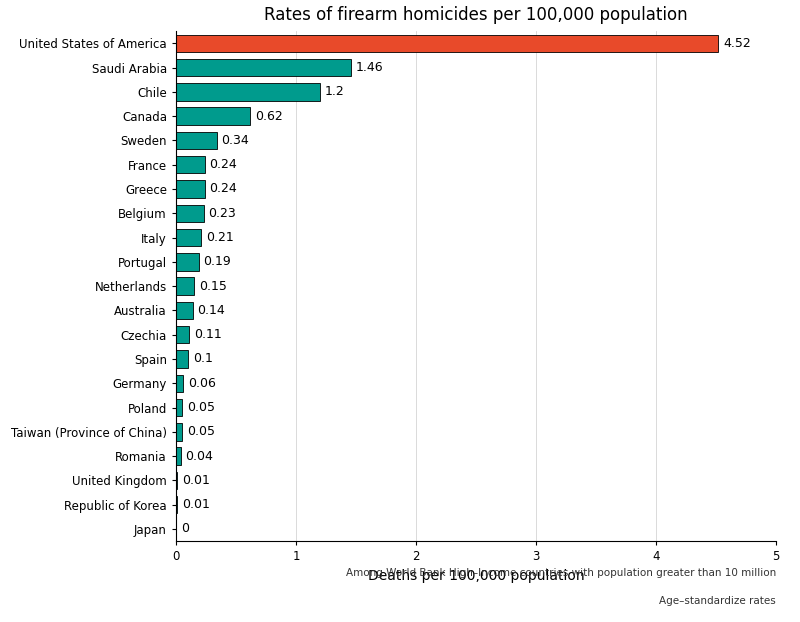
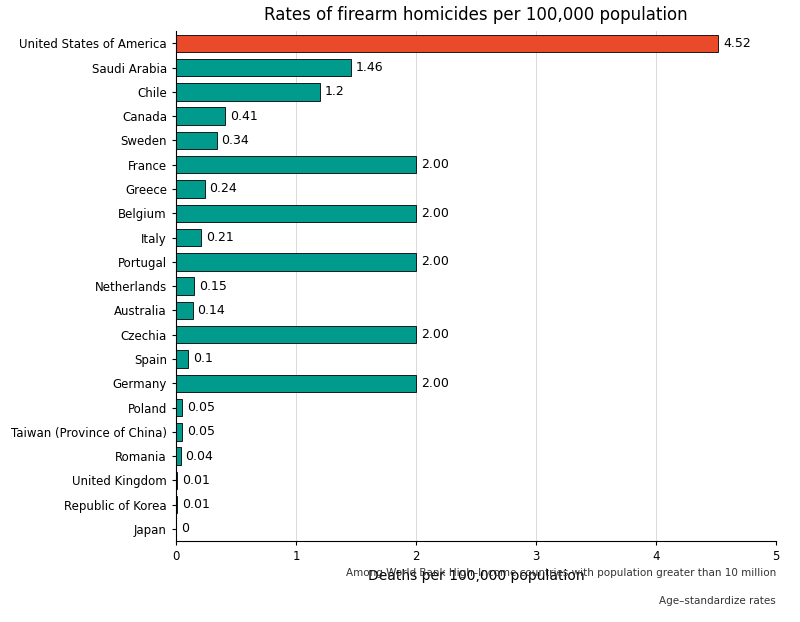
Canada: 0.62 -> 0.41
France: 0.24 -> 2.00
Belgium: 0.23 -> 2.00
Portugal: 0.19 -> 2.00
Czechia: 0.11 -> 2.00
Germany: 0.06 -> 2.00
